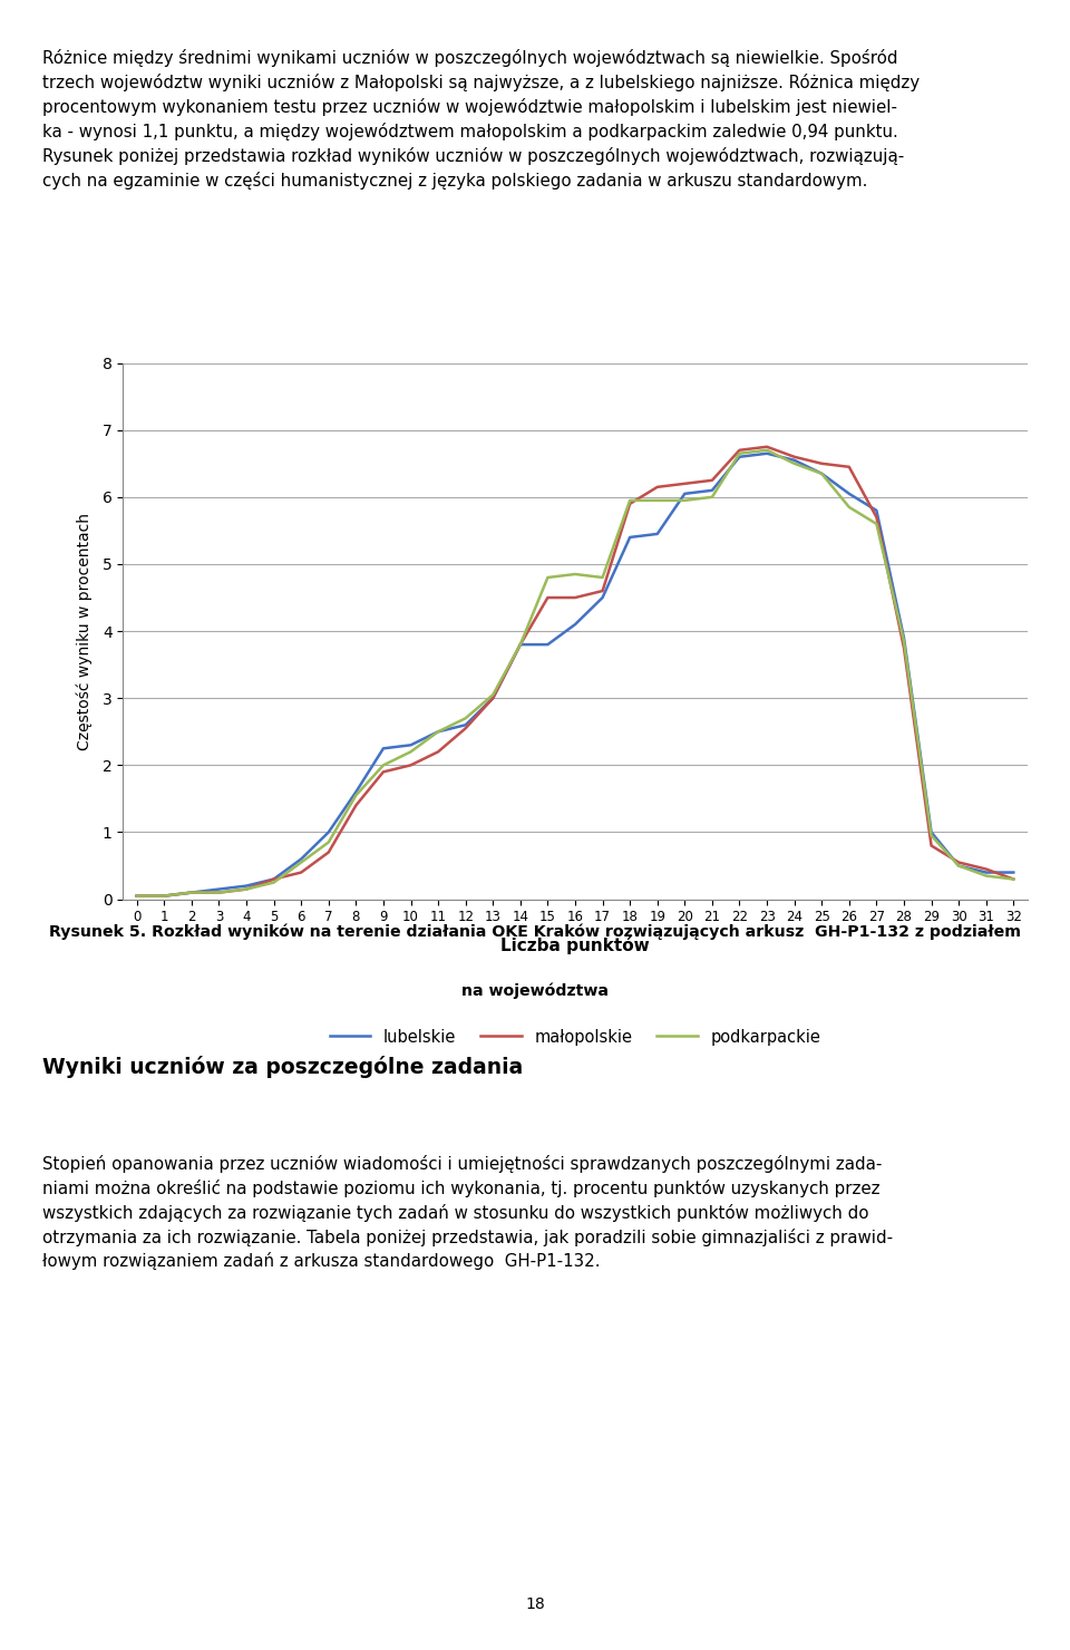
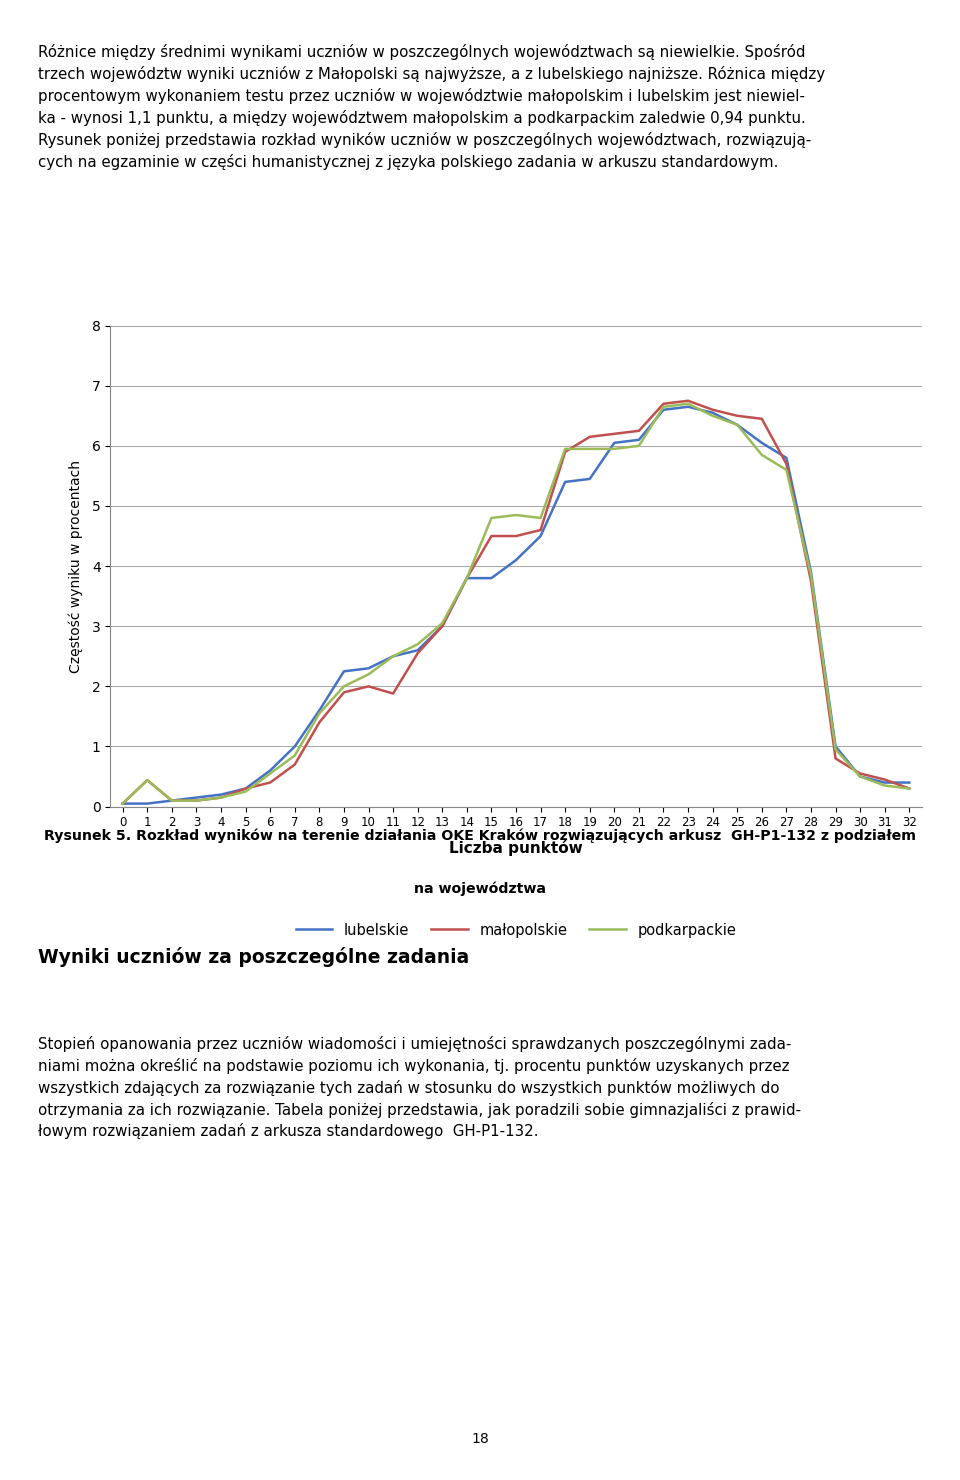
małopolskie/1: 0.05 -> 0.44
podkarpackie/1: 0.05 -> 0.44
małopolskie/11: 2.20 -> 1.88
